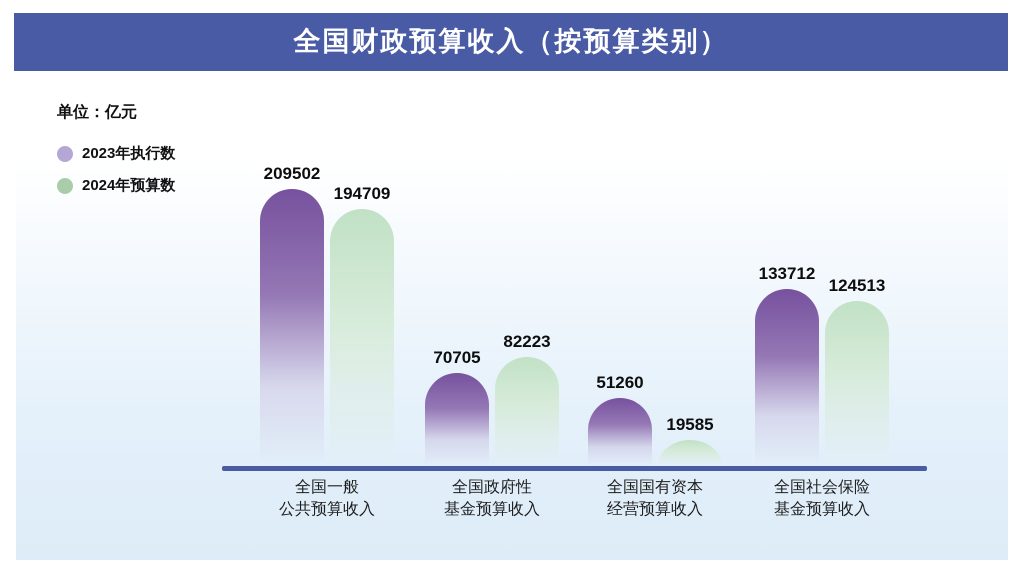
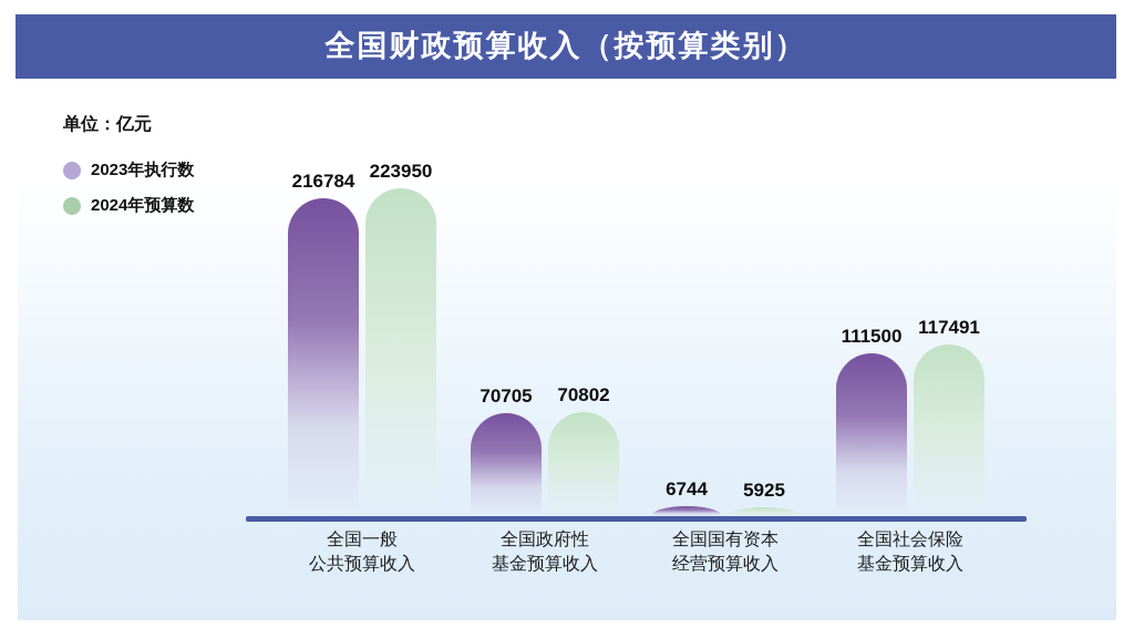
2023年执行数/全国一般 公共预算收入: 209502 -> 216784
2024年预算数/全国一般 公共预算收入: 194709 -> 223950
2024年预算数/全国政府性 基金预算收入: 82223 -> 70802
2023年执行数/全国国有资本 经营预算收入: 51260 -> 6744
2024年预算数/全国国有资本 经营预算收入: 19585 -> 5925
2023年执行数/全国社会保险 基金预算收入: 133712 -> 111500
2024年预算数/全国社会保险 基金预算收入: 124513 -> 117491
